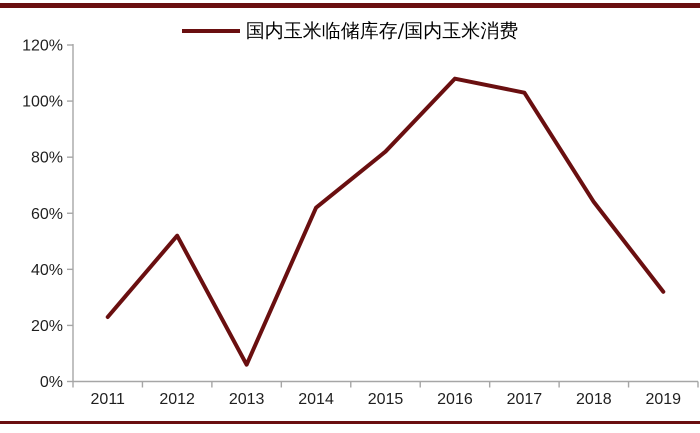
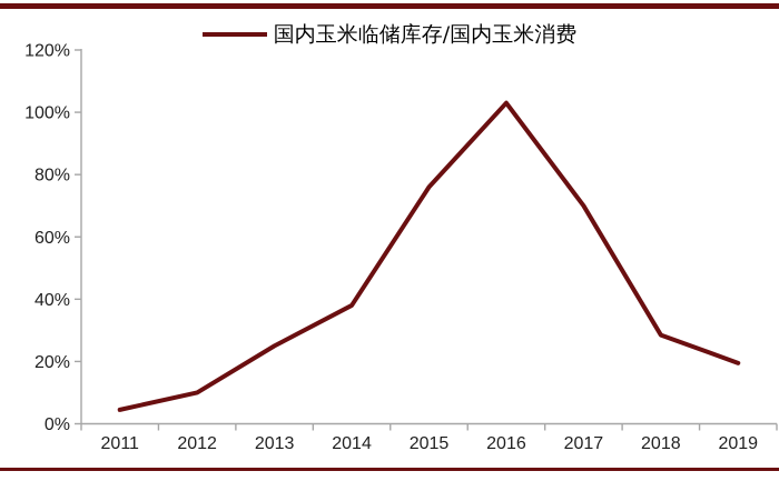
2011: 23% -> 4%
2012: 52% -> 10%
2013: 6% -> 25%
2014: 62% -> 38%
2015: 82% -> 76%
2016: 108% -> 103%
2017: 103% -> 70%
2018: 64% -> 28%
2019: 32% -> 20%
